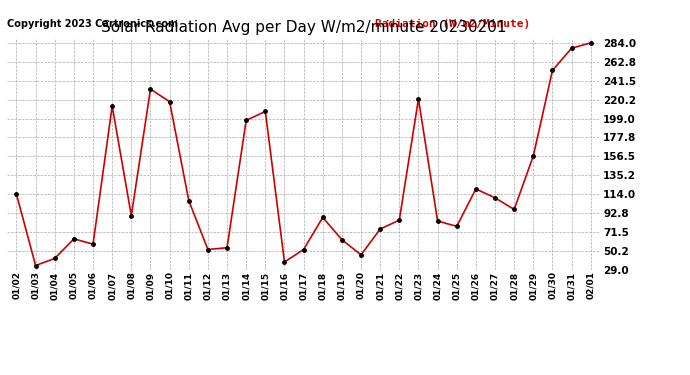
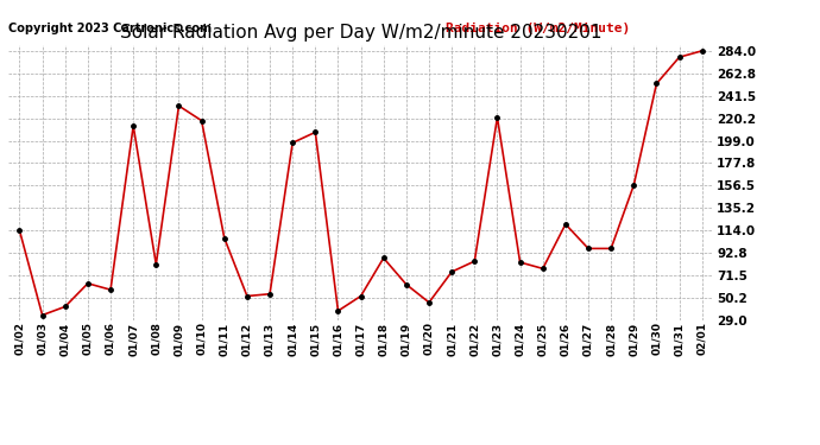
01/08: 90 -> 82
01/27: 110 -> 97
